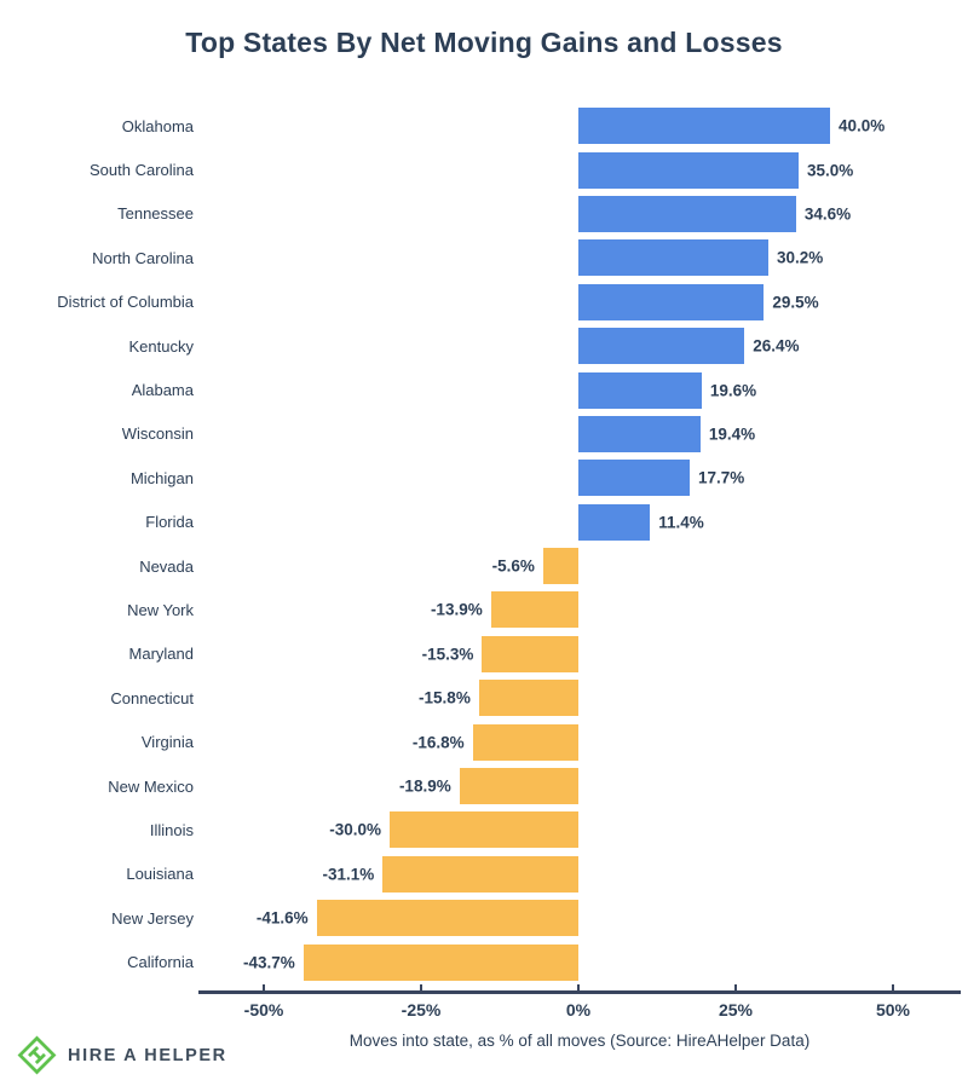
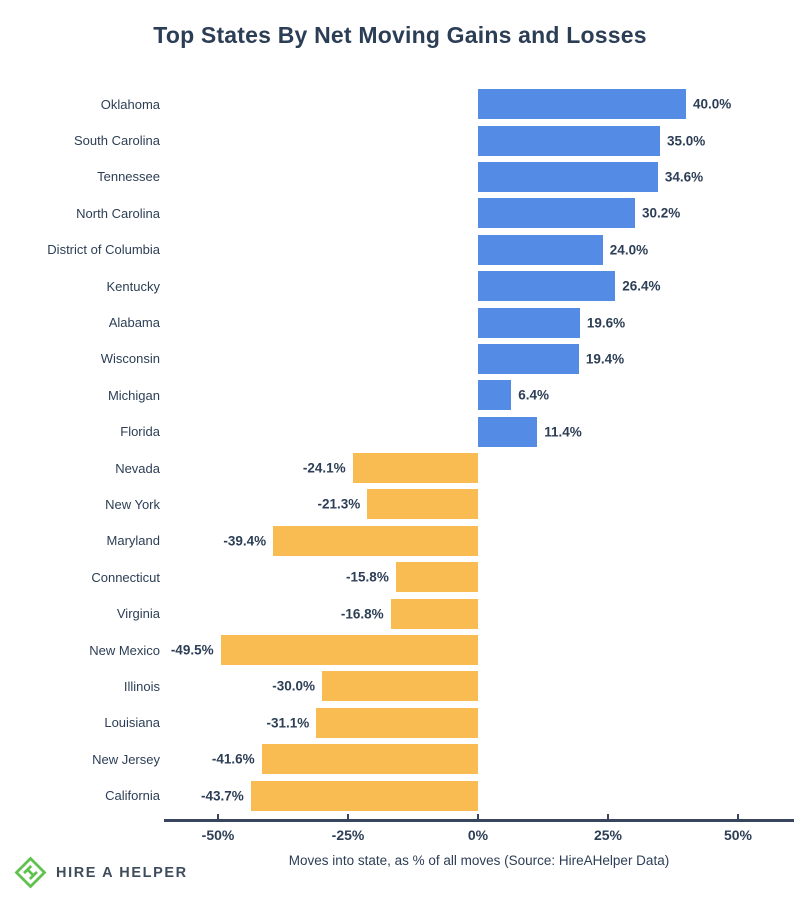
District of Columbia: 29.5% -> 24.0%
Michigan: 17.7% -> 6.4%
Nevada: -5.6% -> -24.1%
New York: -13.9% -> -21.3%
Maryland: -15.3% -> -39.4%
New Mexico: -18.9% -> -49.5%
